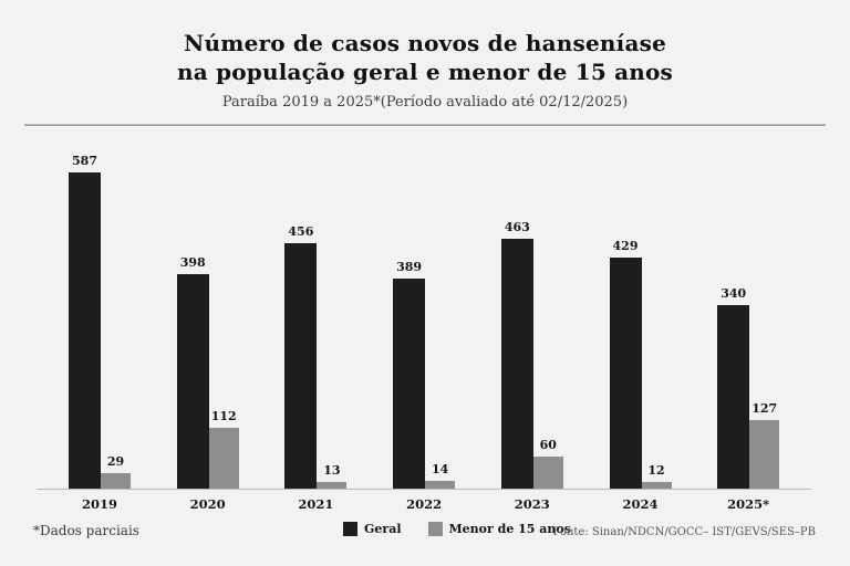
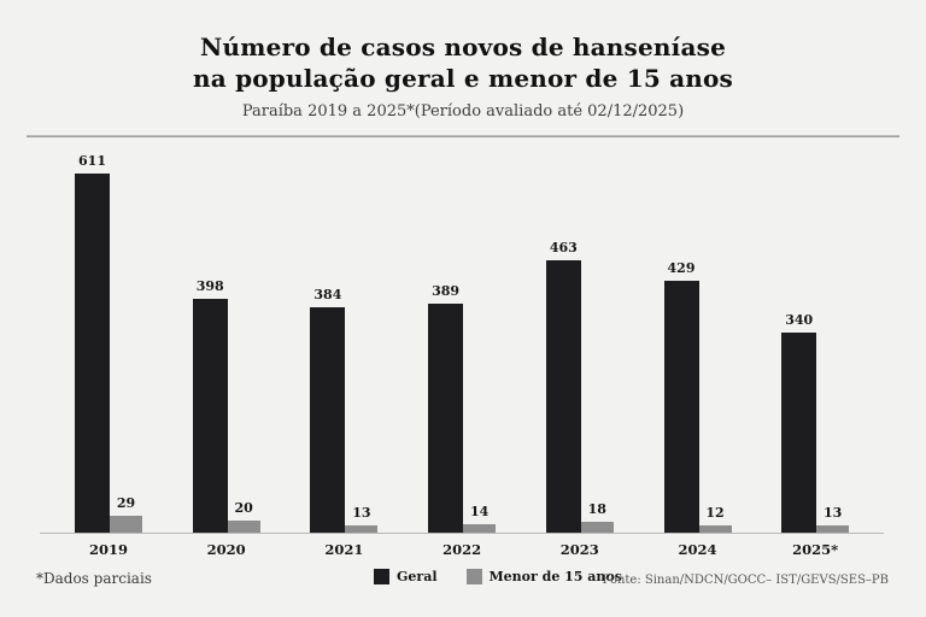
Geral/2019: 587 -> 611
Menor de 15 anos/2020: 112 -> 20
Geral/2021: 456 -> 384
Menor de 15 anos/2023: 60 -> 18
Menor de 15 anos/2025*: 127 -> 13
